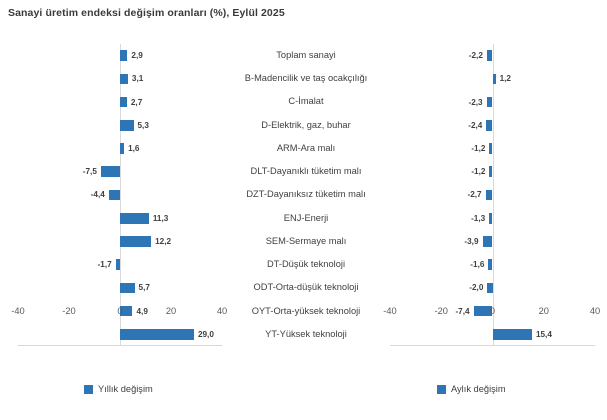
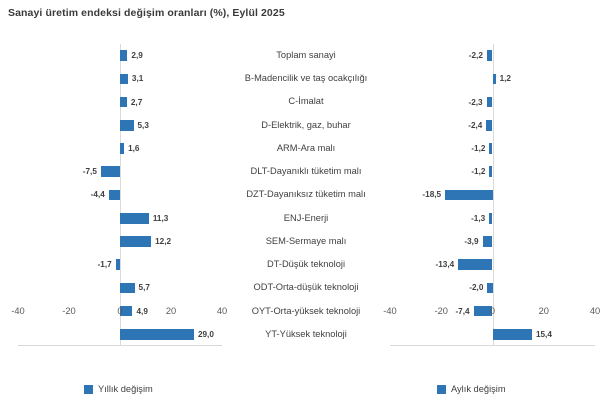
Aylık değişim/DZT-Dayanıksız tüketim malı: -2,7 -> -18,5
Aylık değişim/DT-Düşük teknoloji: -1,6 -> -13,4
